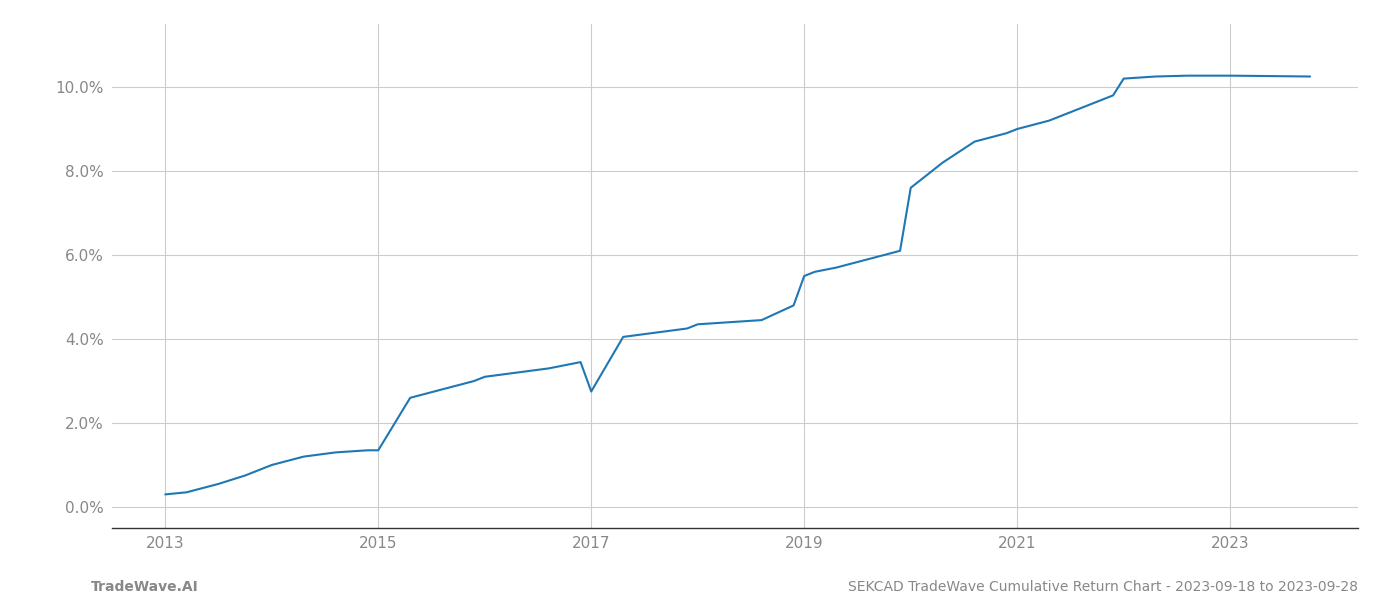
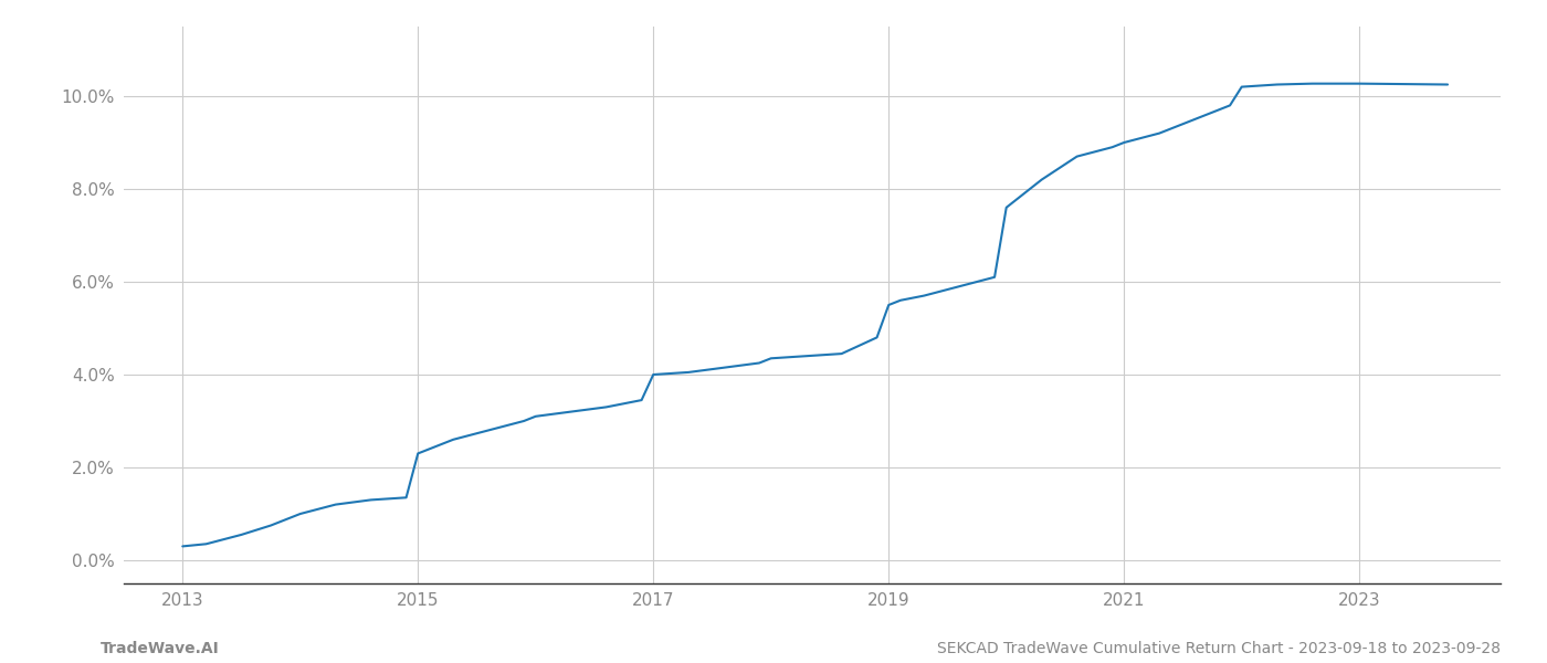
2015: 1.35% -> 2.30%
2017: 2.75% -> 4.00%
